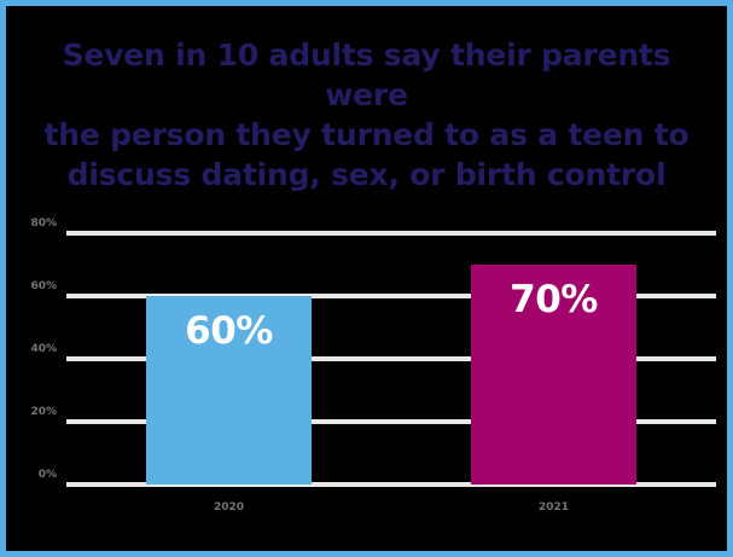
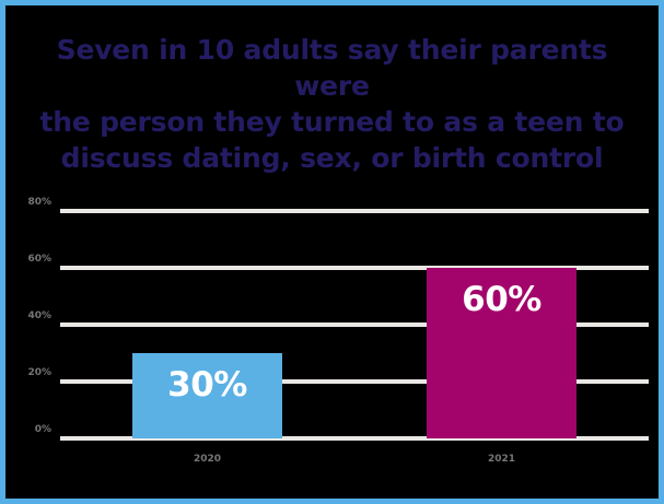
2020: 60% -> 30%
2021: 70% -> 60%
